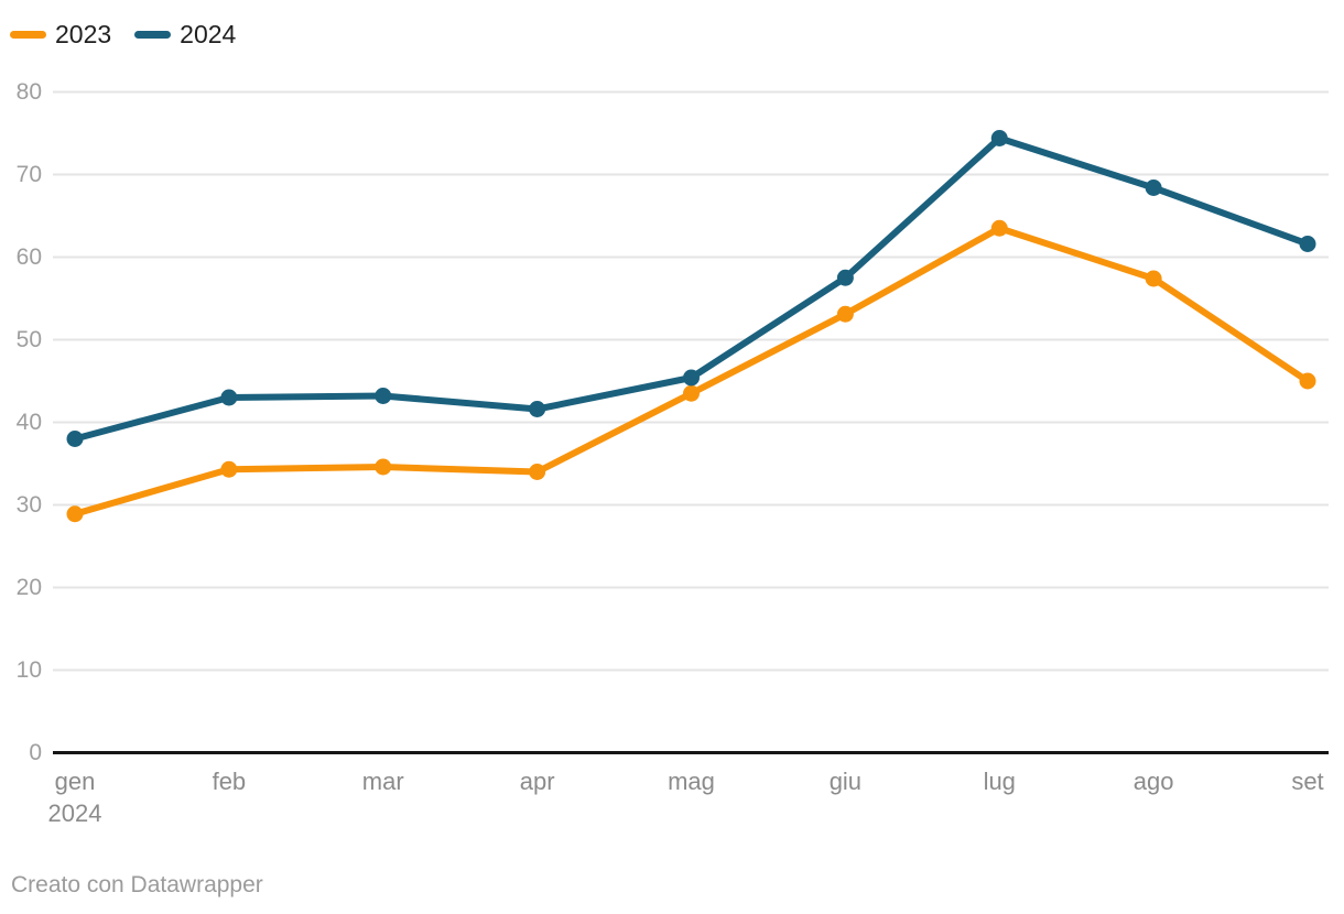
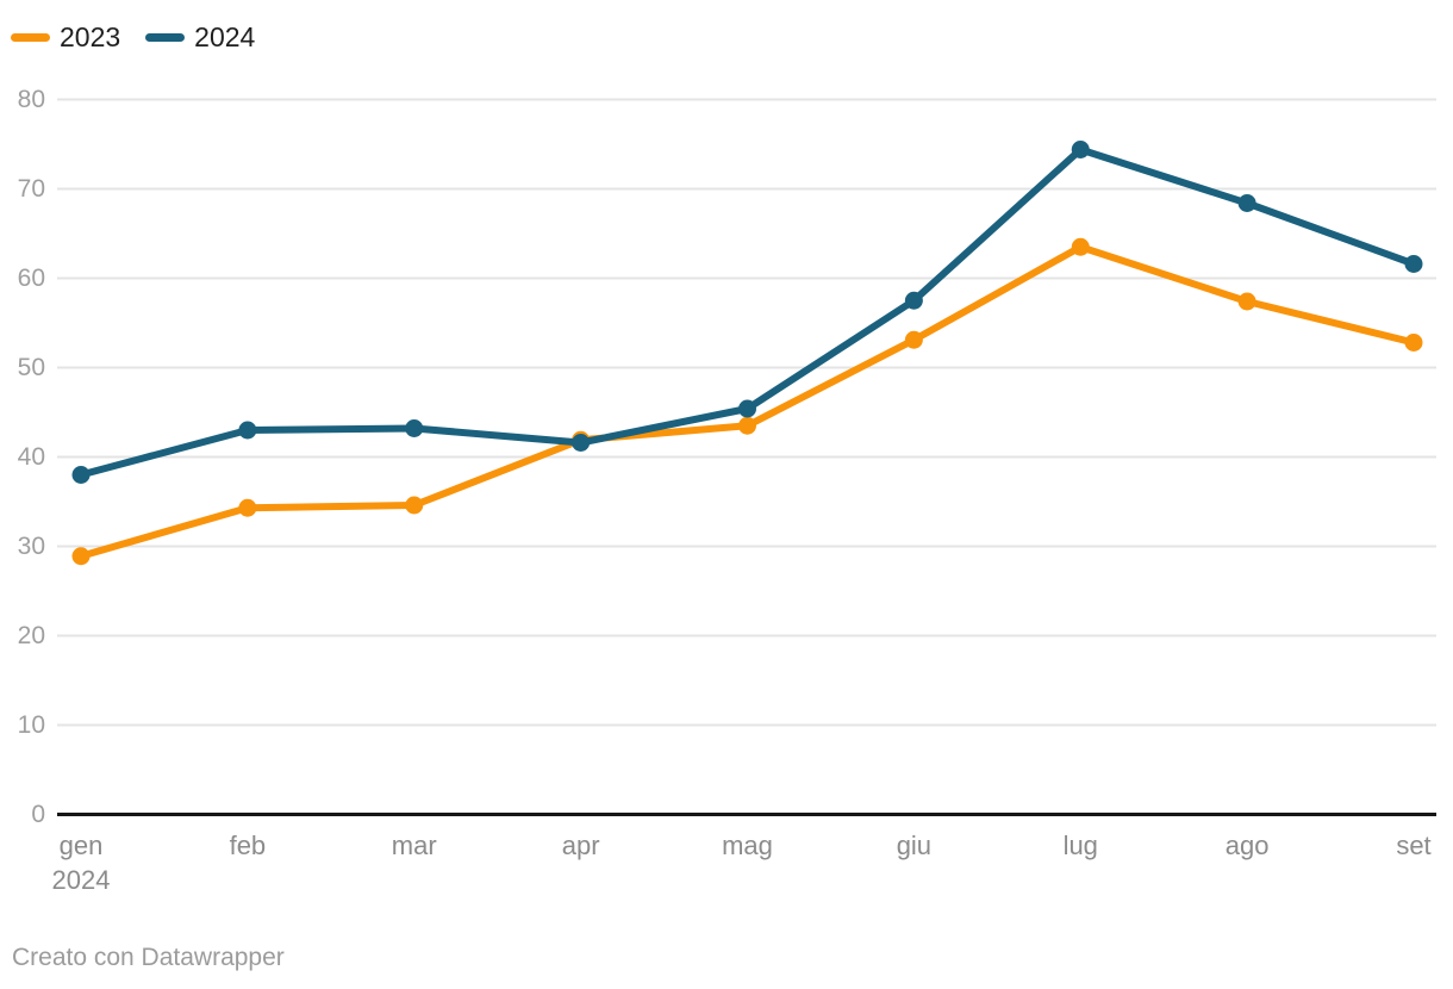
2023/apr: 34 -> 42
2023/set: 45 -> 53
